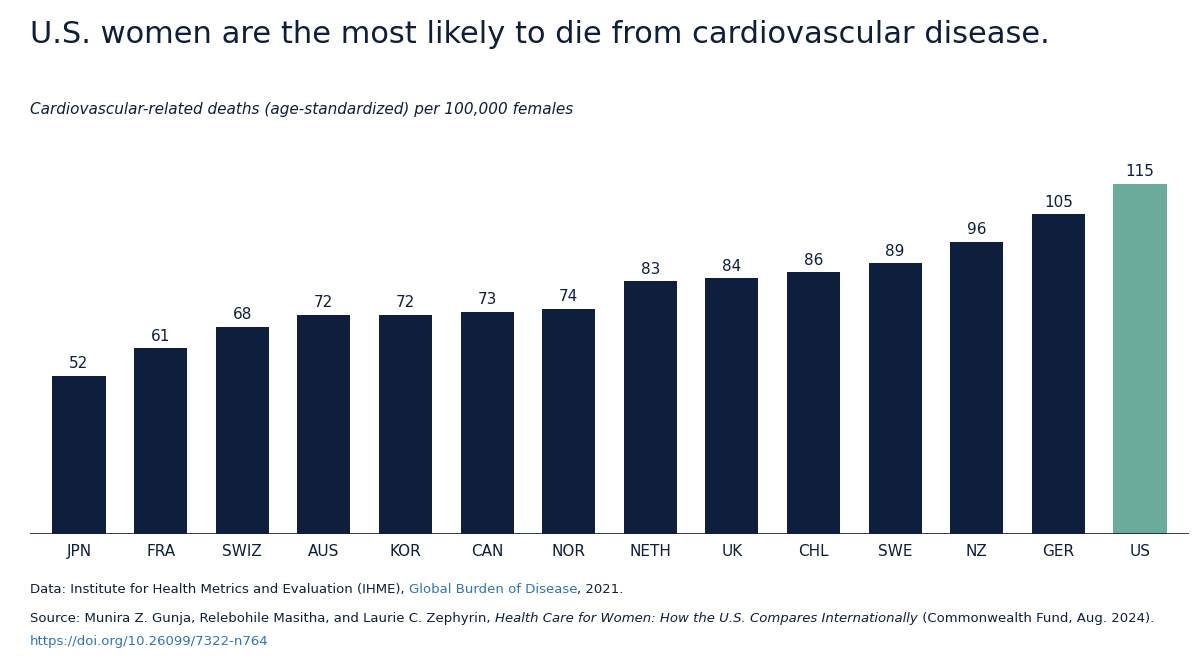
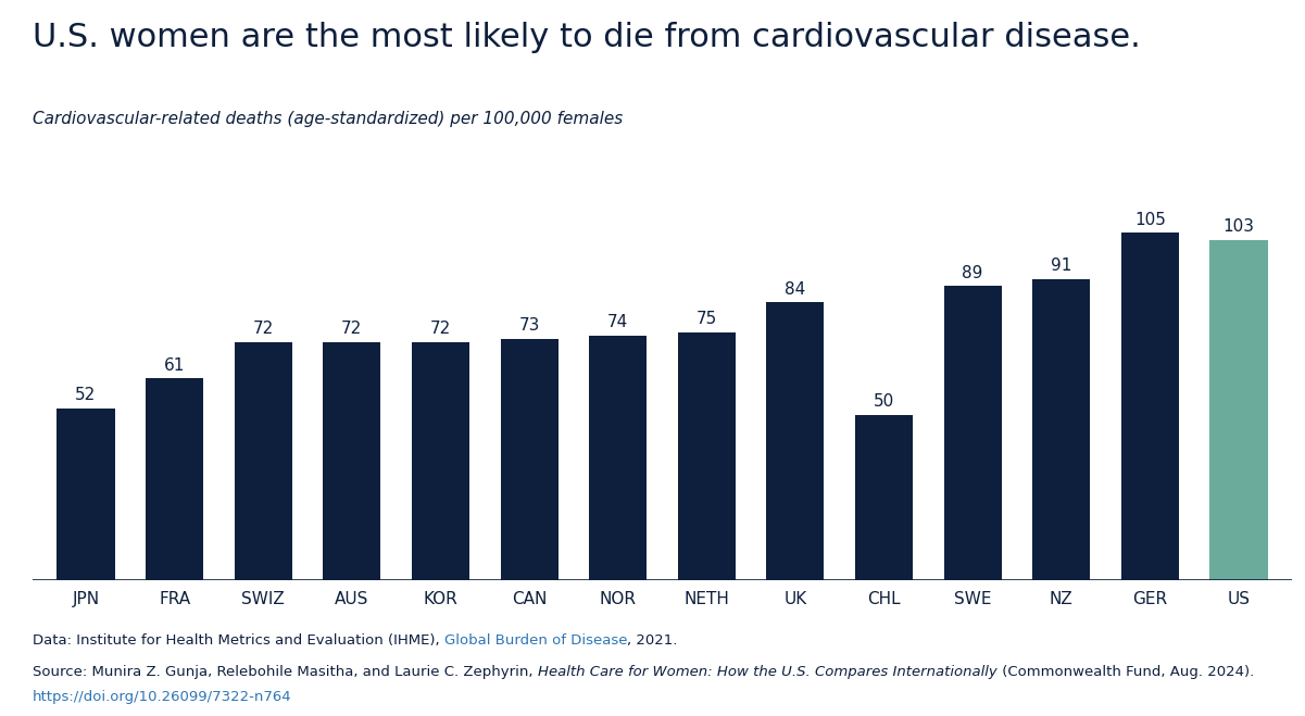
SWIZ: 68 -> 72
NETH: 83 -> 75
CHL: 86 -> 50
NZ: 96 -> 91
US: 115 -> 103
